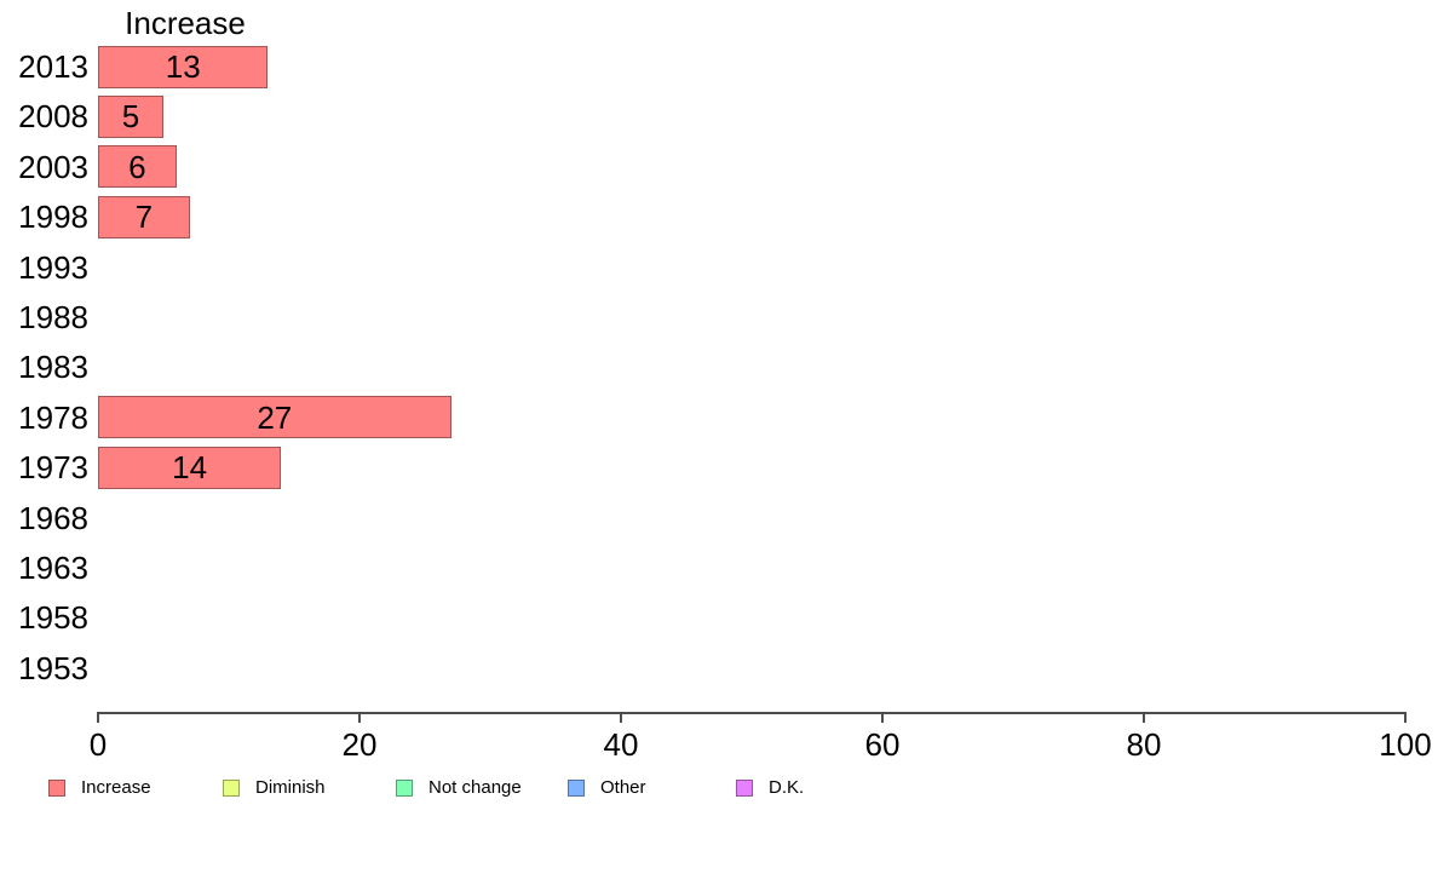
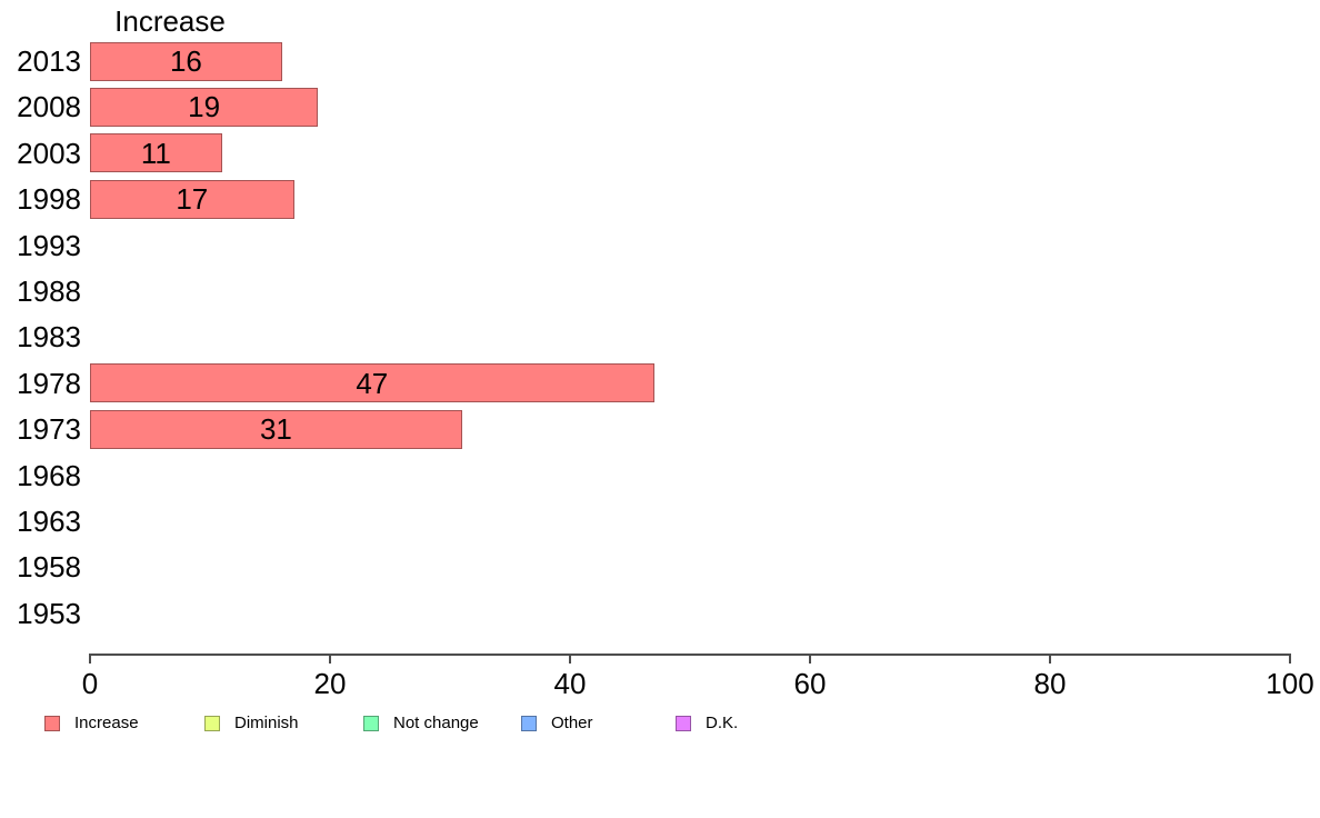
2013: 13 -> 16
2008: 5 -> 19
2003: 6 -> 11
1998: 7 -> 17
1978: 27 -> 47
1973: 14 -> 31
